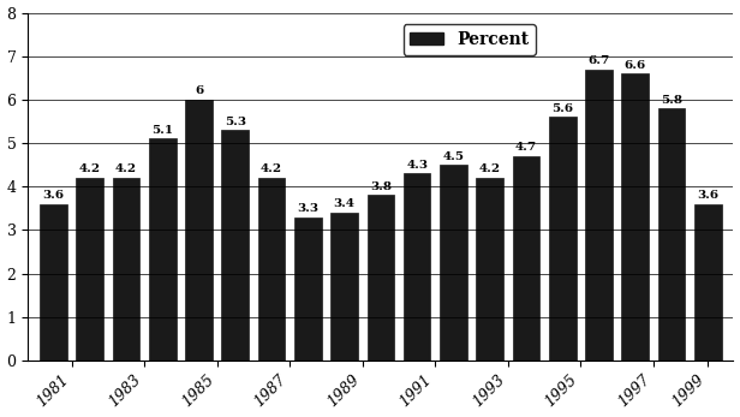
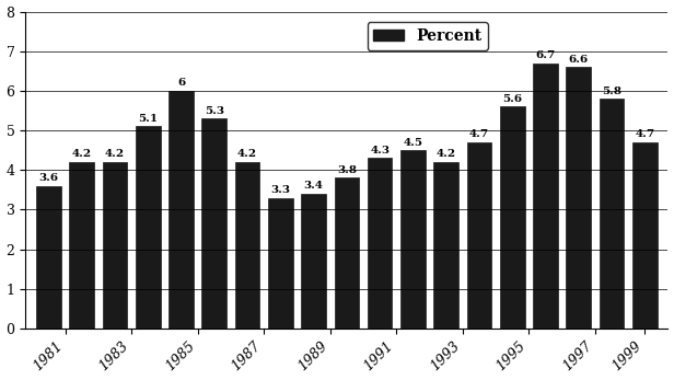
1999: 3.6 -> 4.7
